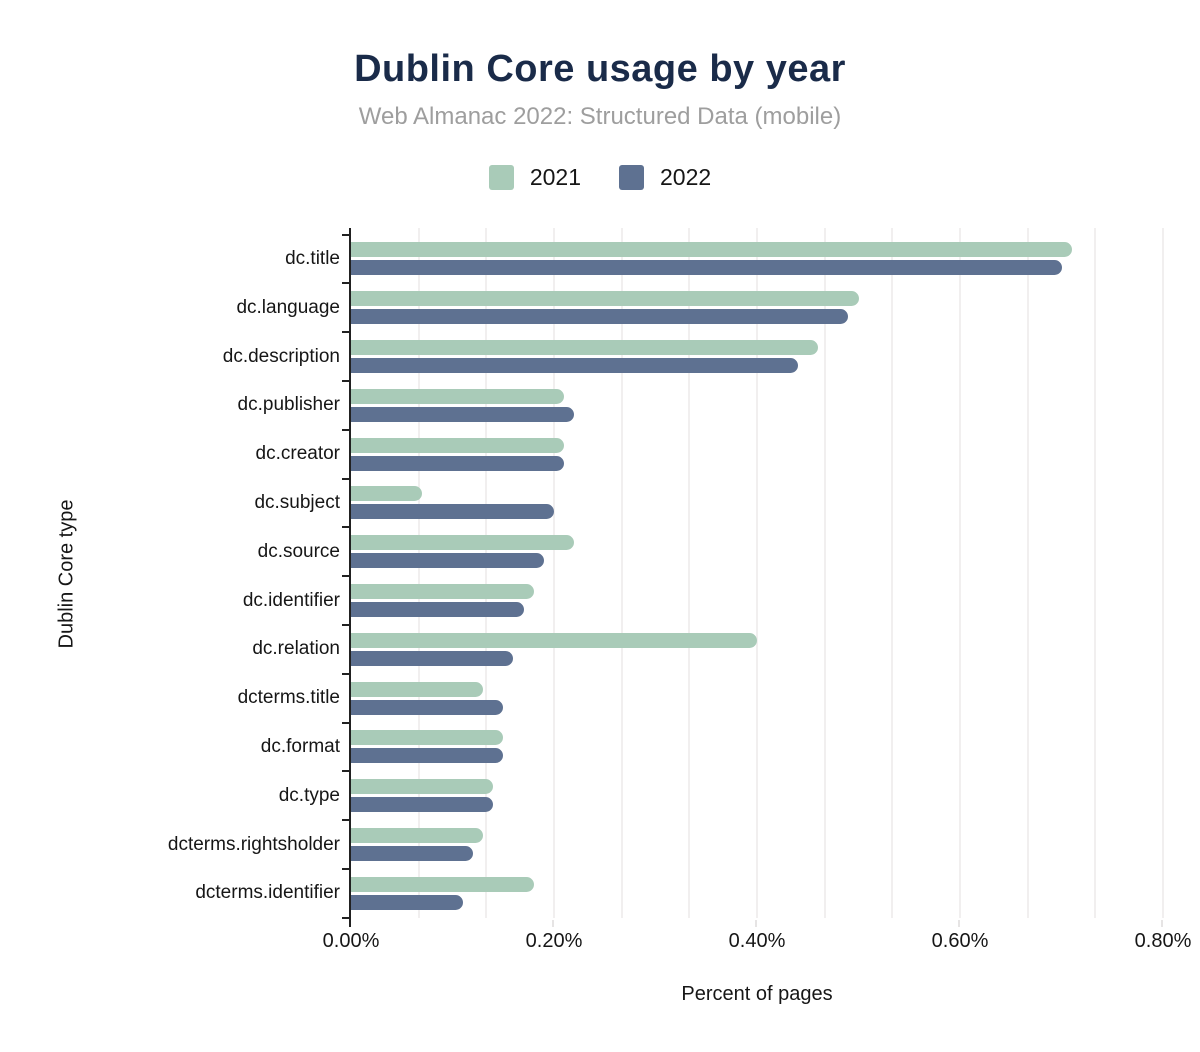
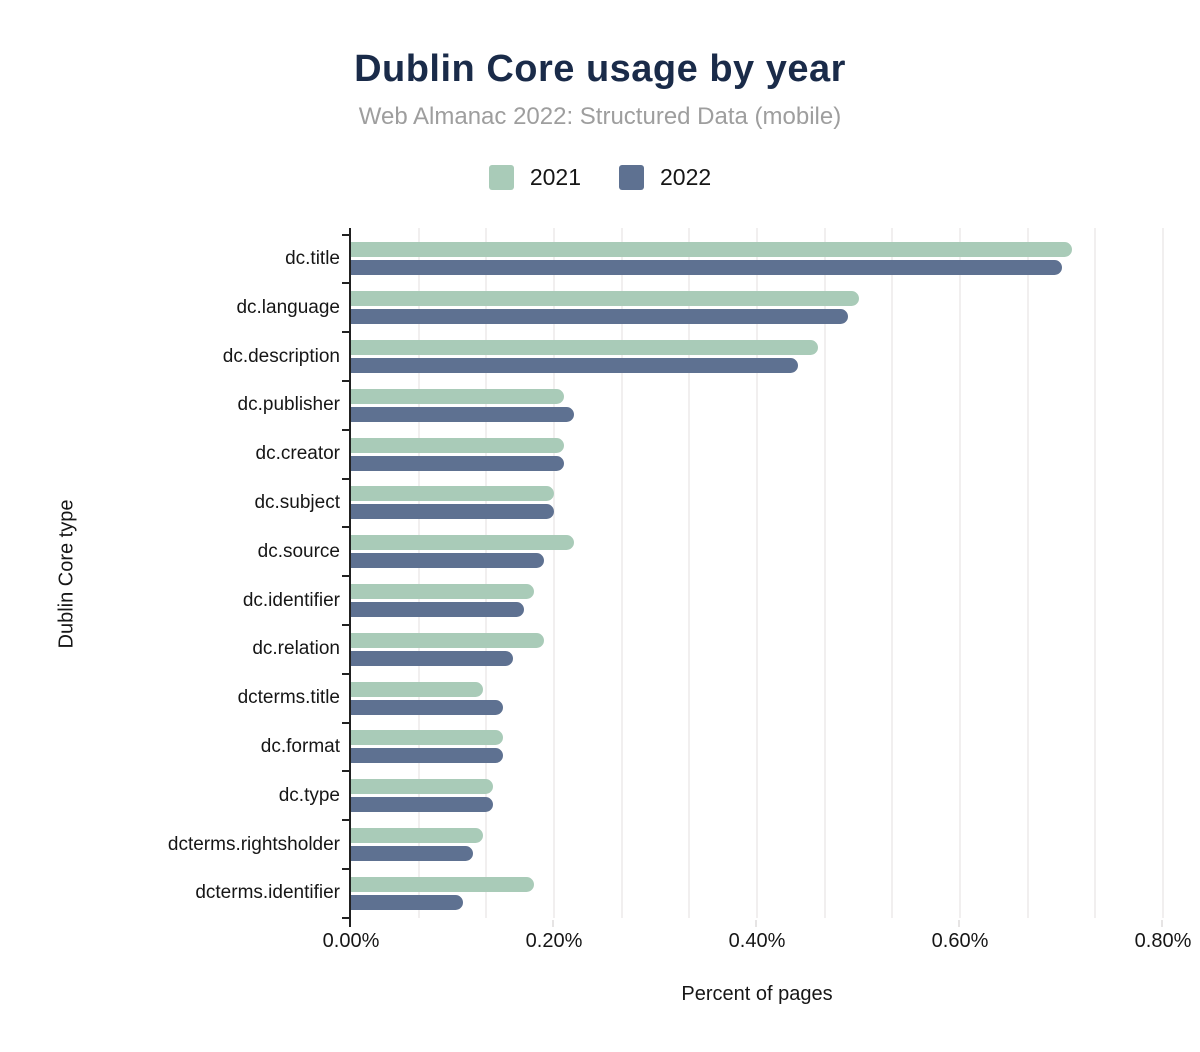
2021/dc.subject: 0.07% -> 0.20%
2021/dc.relation: 0.40% -> 0.19%
